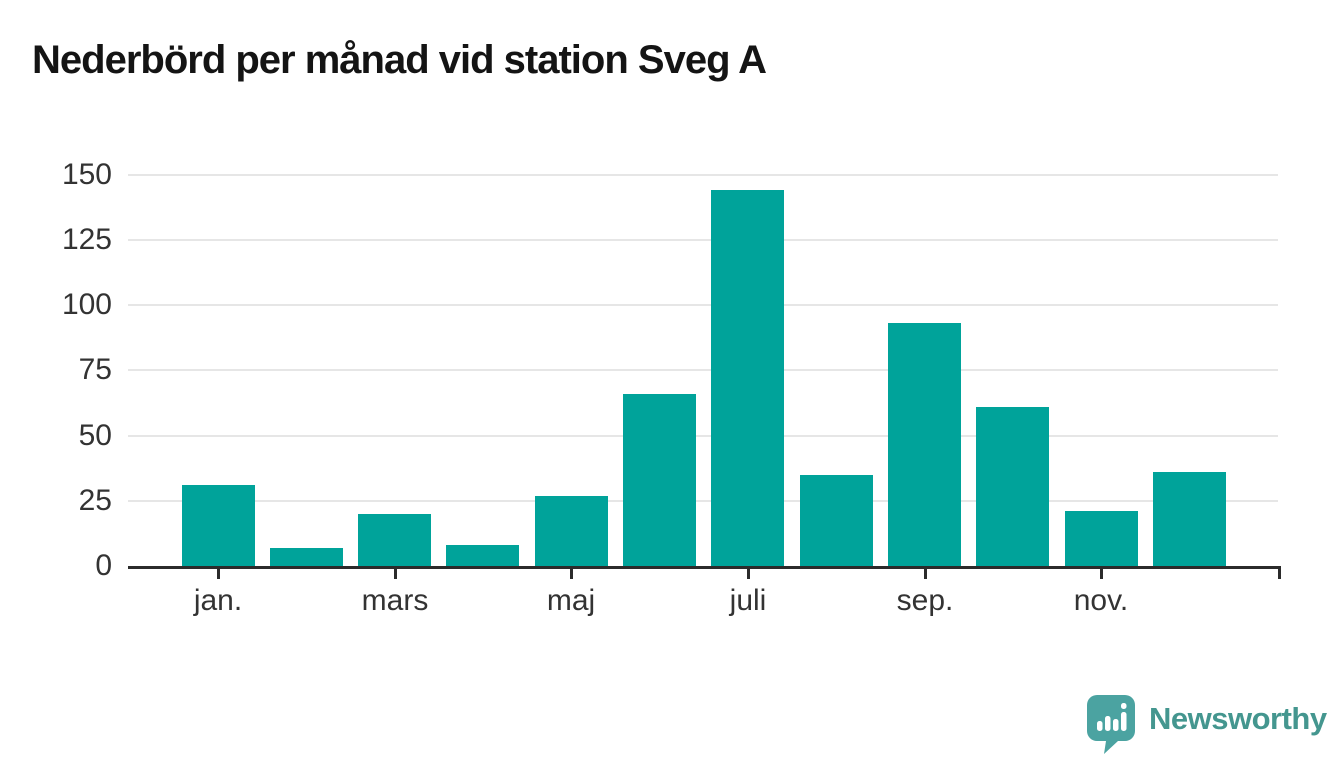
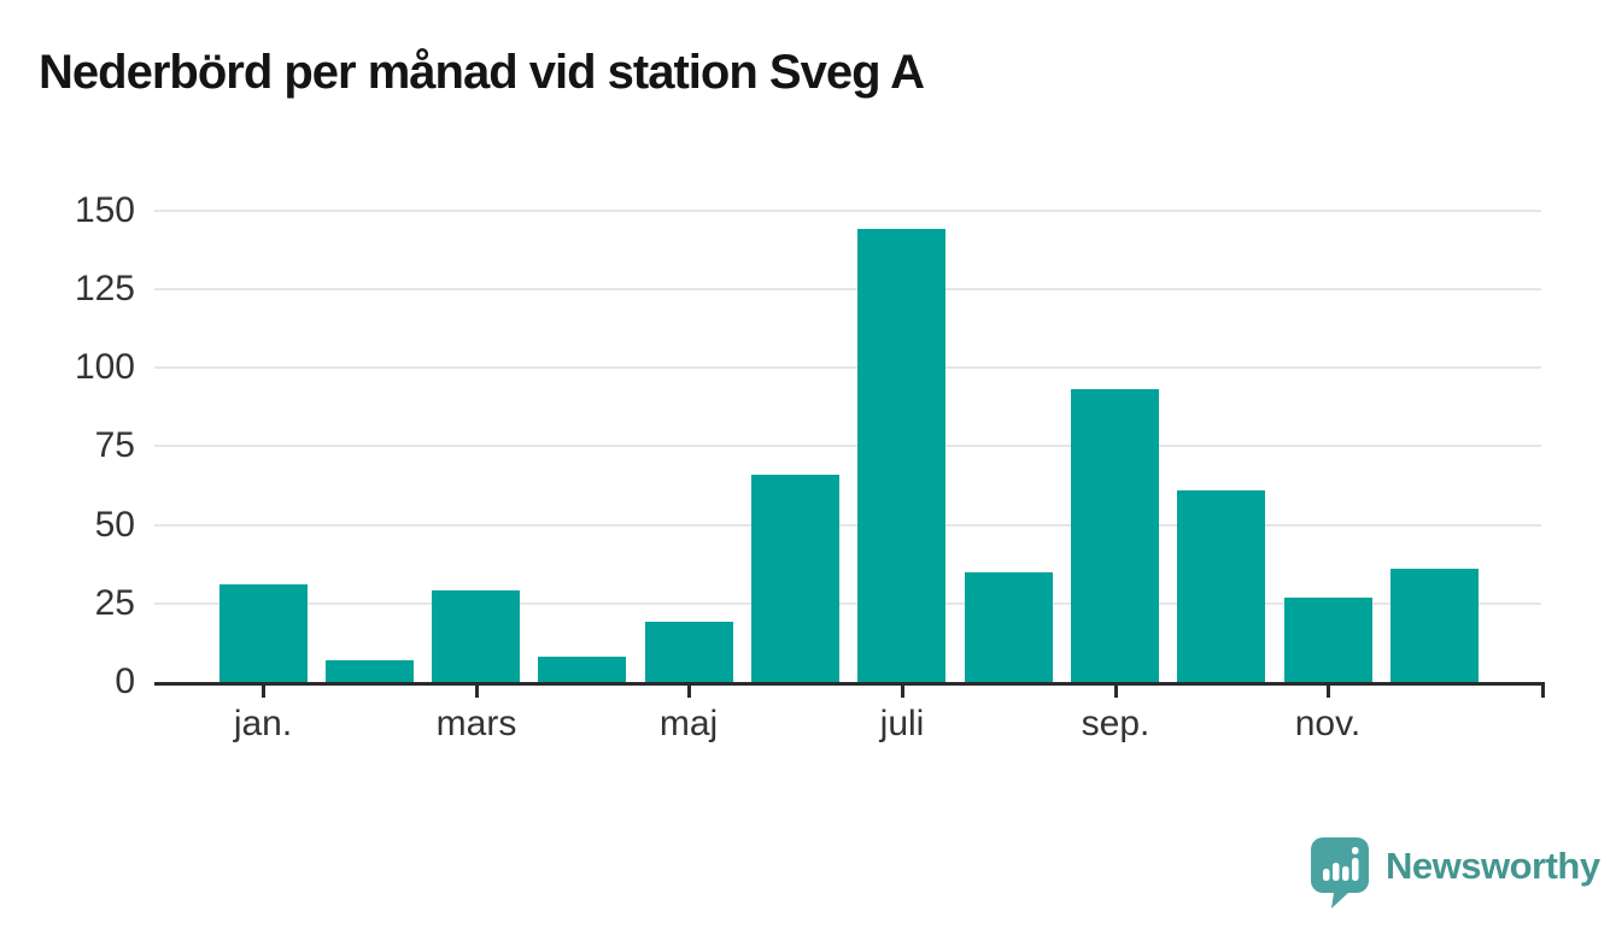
mars: 20 -> 29
maj: 27 -> 19
nov.: 21 -> 27
